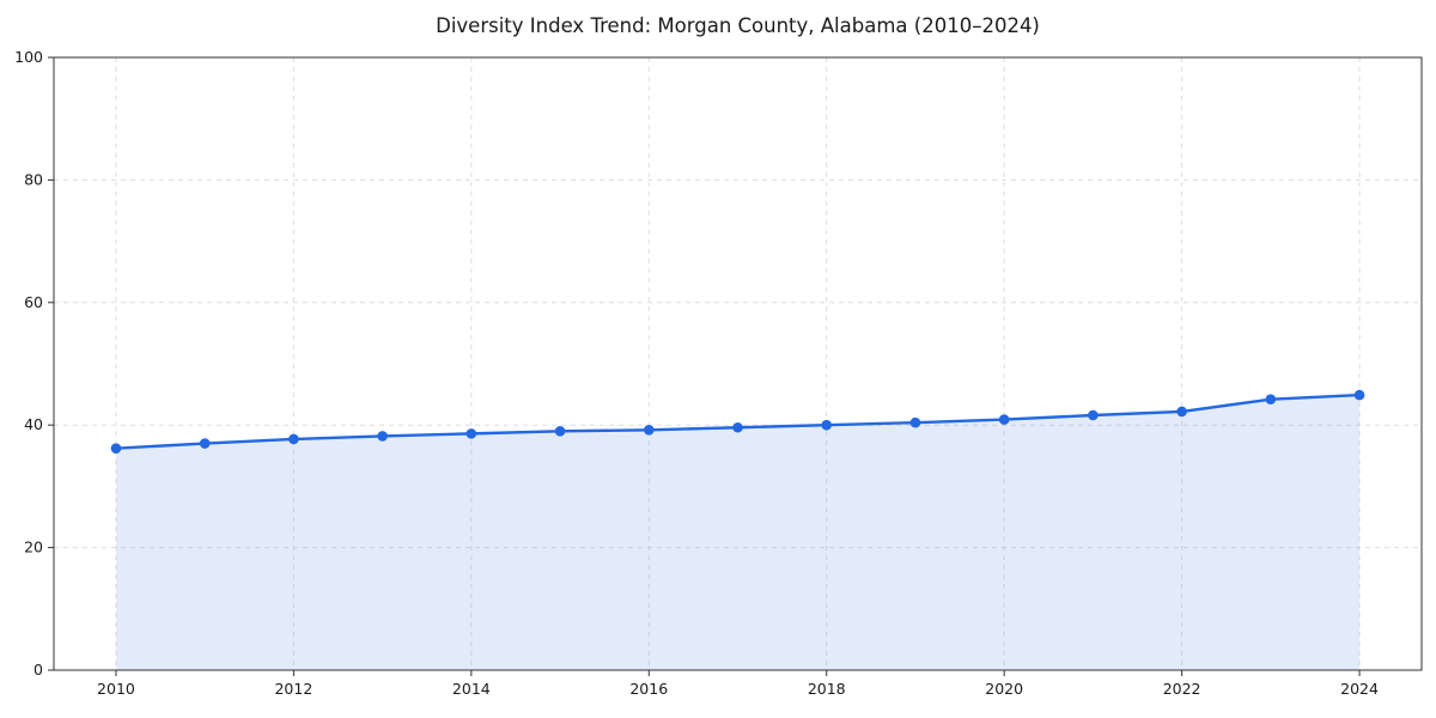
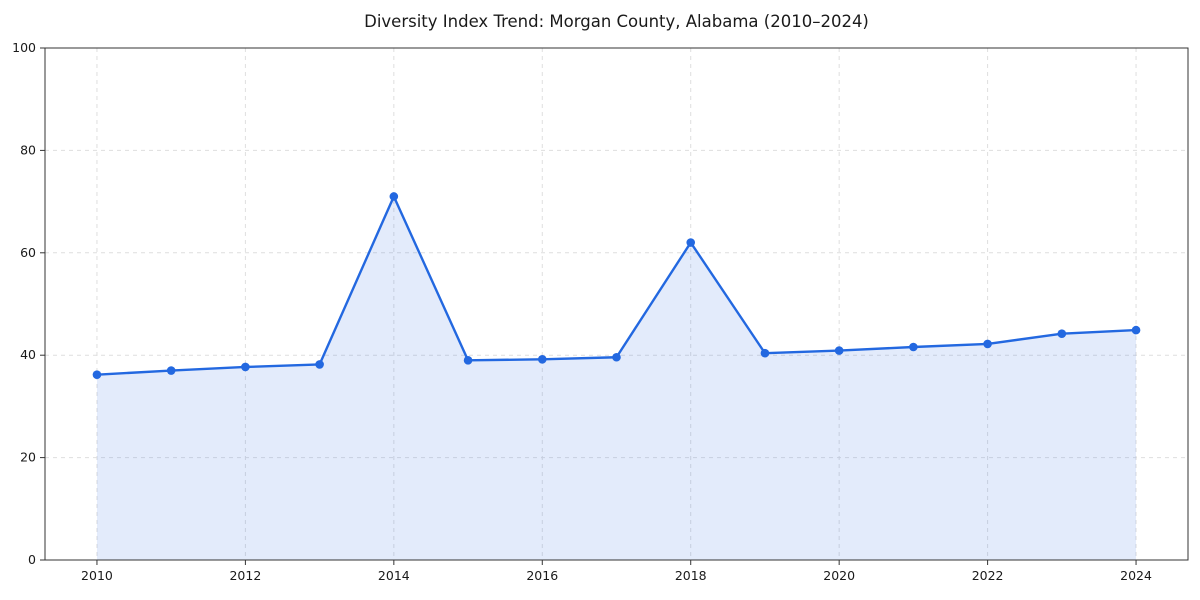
2014: 39 -> 71
2018: 40 -> 62
